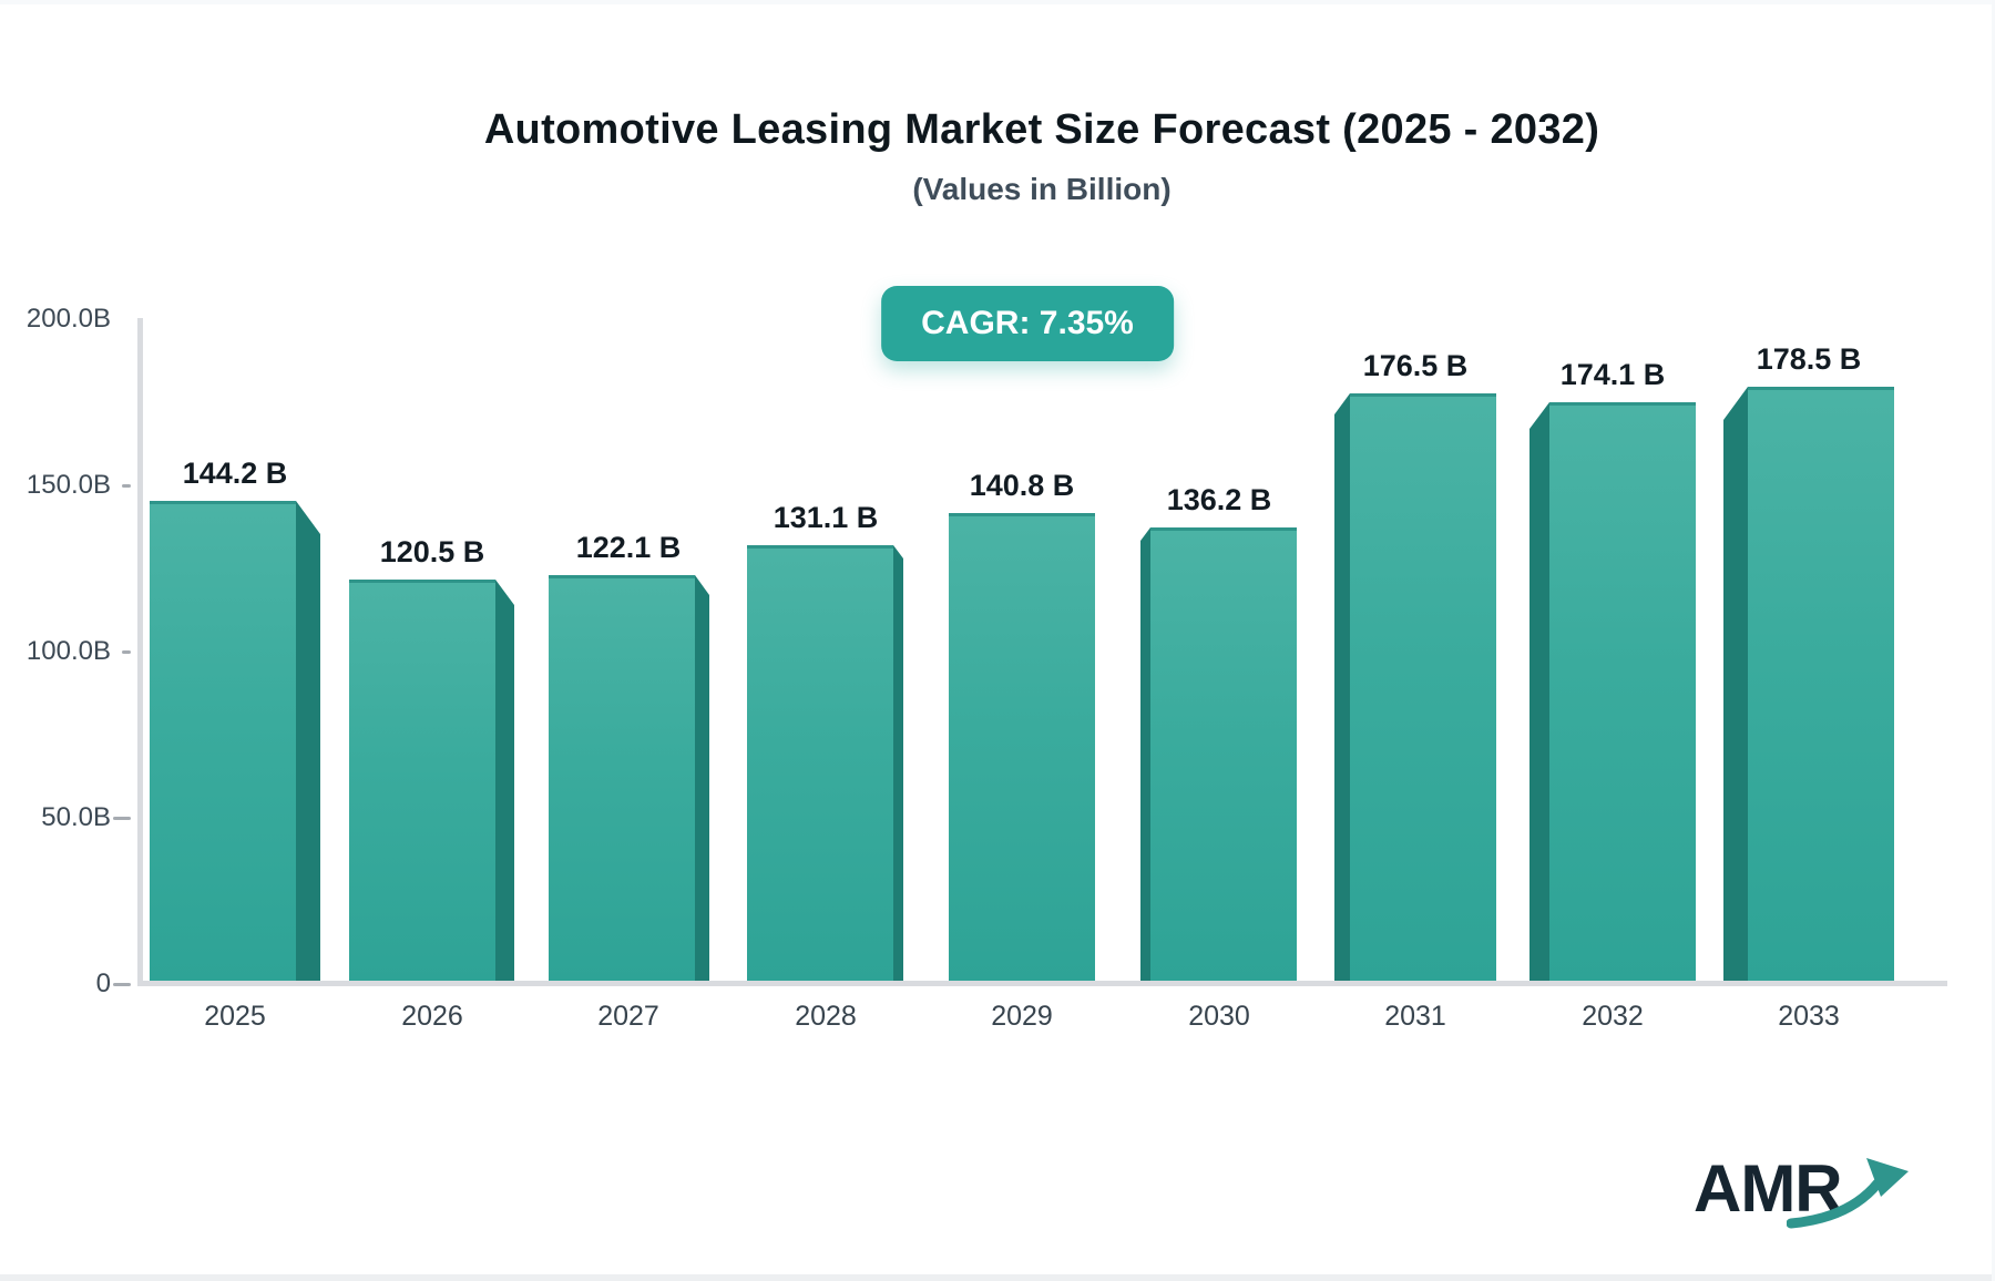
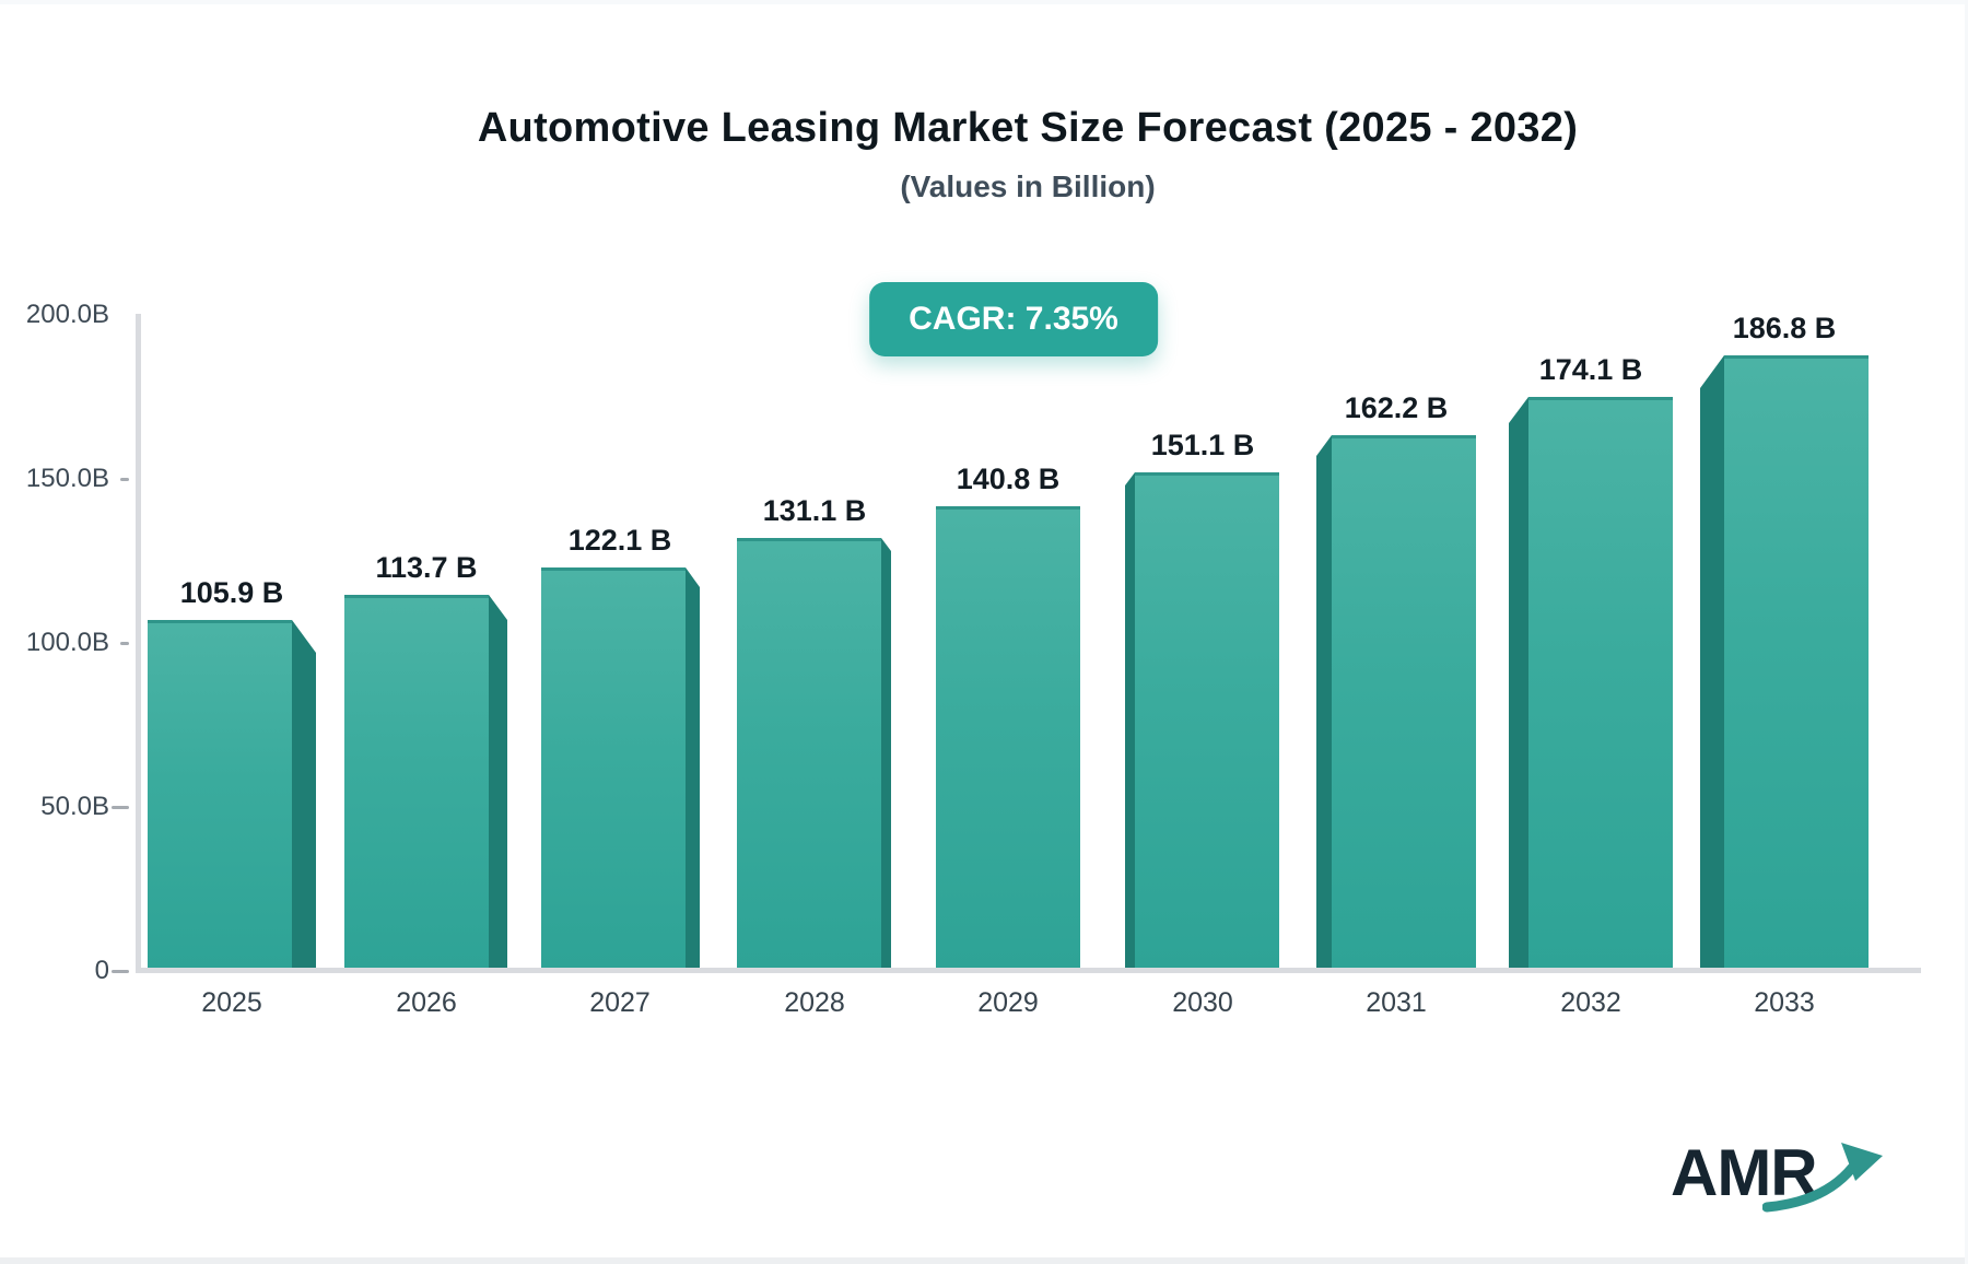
2025: 144.2 -> 105.9
2026: 120.5 -> 113.7
2030: 136.2 -> 151.1
2031: 176.5 -> 162.2
2033: 178.5 -> 186.8
